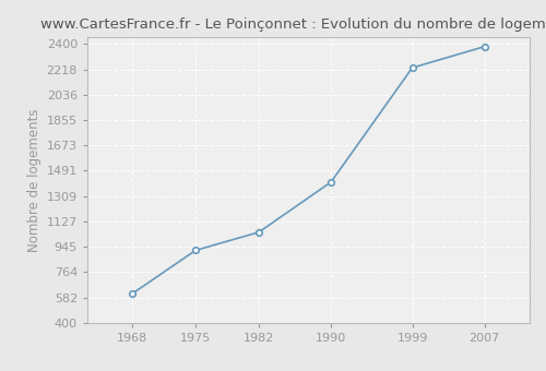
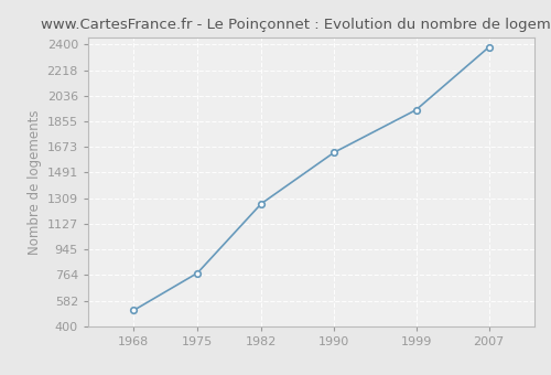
1968: 610 -> 510
1975: 920 -> 780
1982: 1050 -> 1270
1990: 1410 -> 1630
1999: 2230 -> 1940
